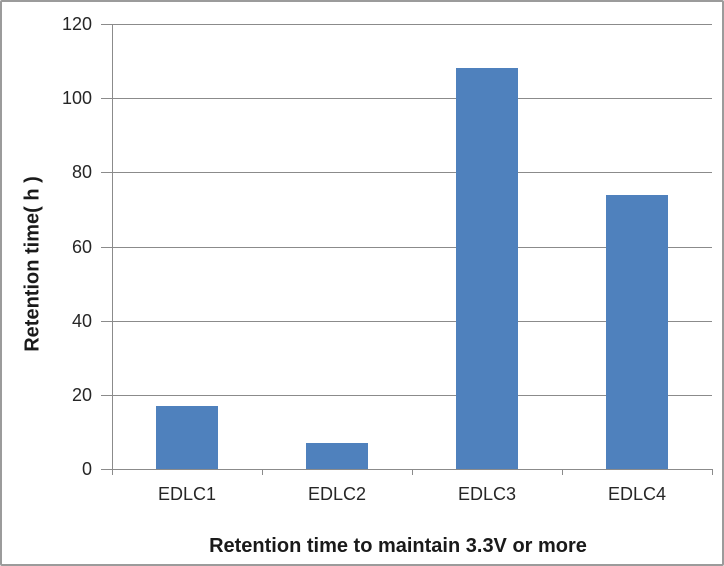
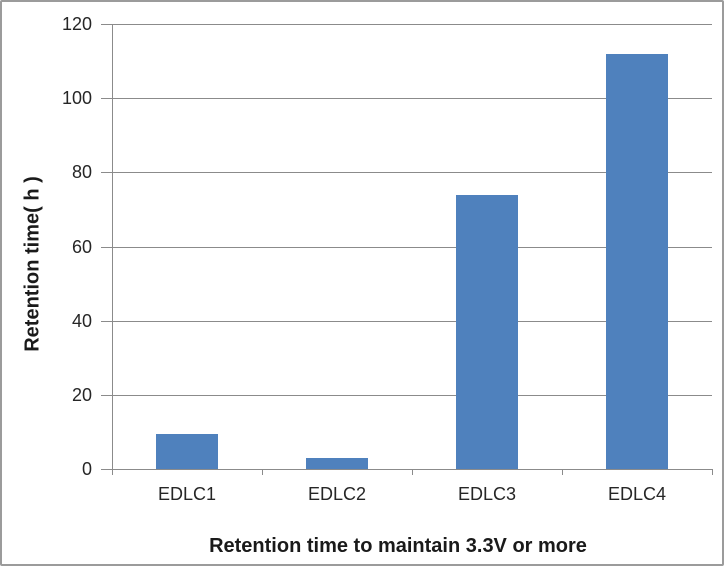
EDLC1: 17 -> 10
EDLC2: 7 -> 3
EDLC3: 108 -> 74
EDLC4: 74 -> 112
